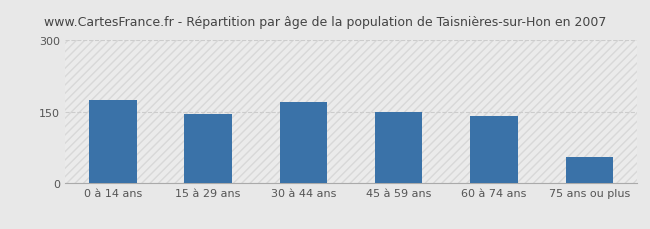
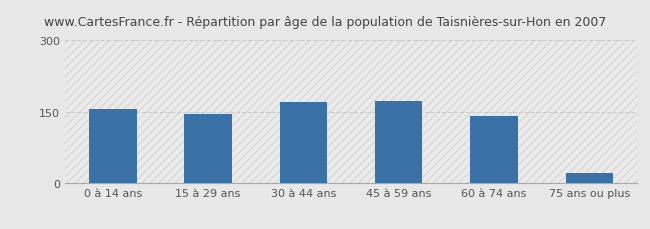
0 à 14 ans: 175 -> 156
45 à 59 ans: 150 -> 173
75 ans ou plus: 55 -> 21
